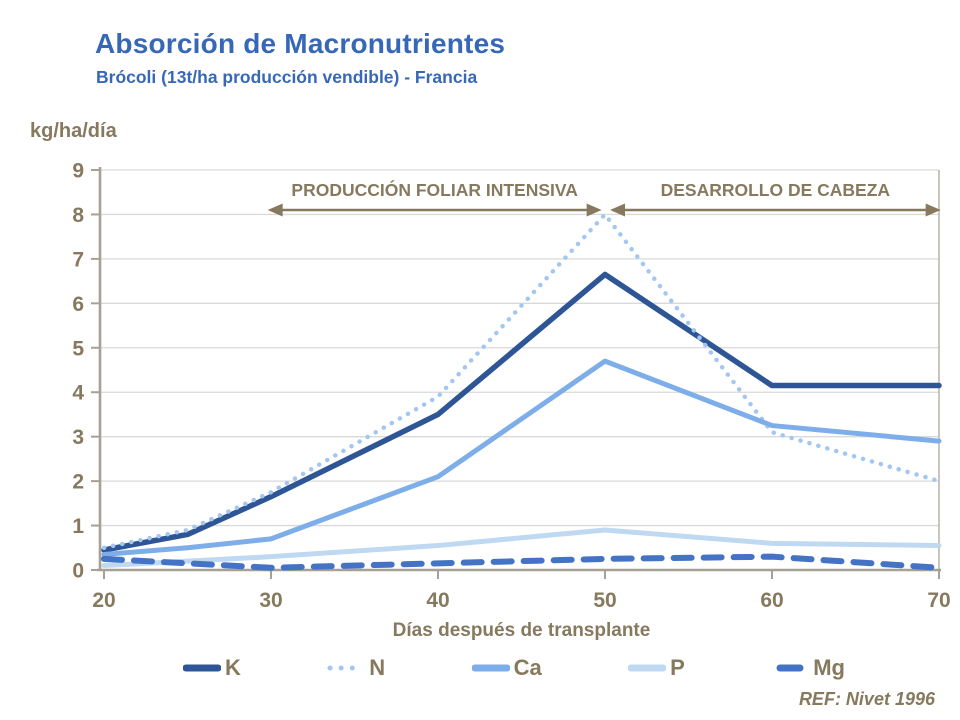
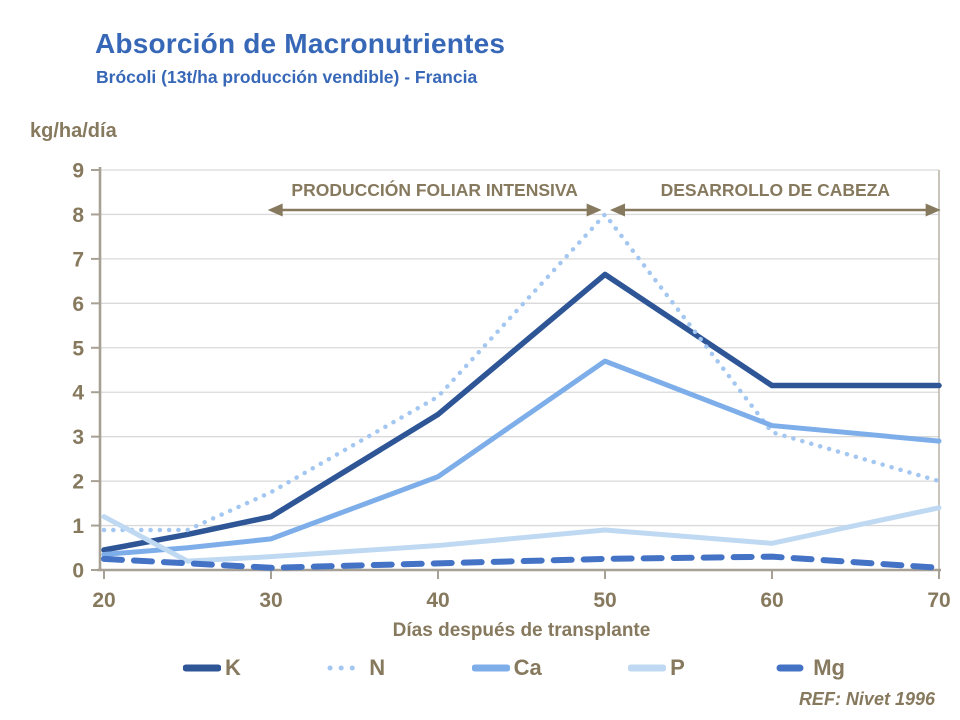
N/20: 0.5 -> 0.9
P/20: 0.1 -> 1.2
K/30: 1.6 -> 1.2
P/70: 0.6 -> 1.4
